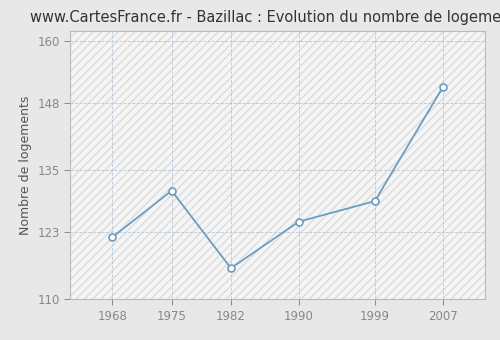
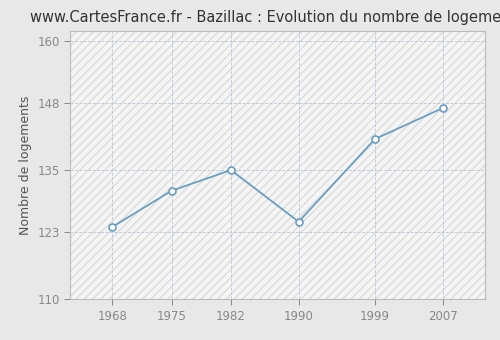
1968: 122 -> 124
1982: 116 -> 135
1999: 129 -> 141
2007: 151 -> 147
